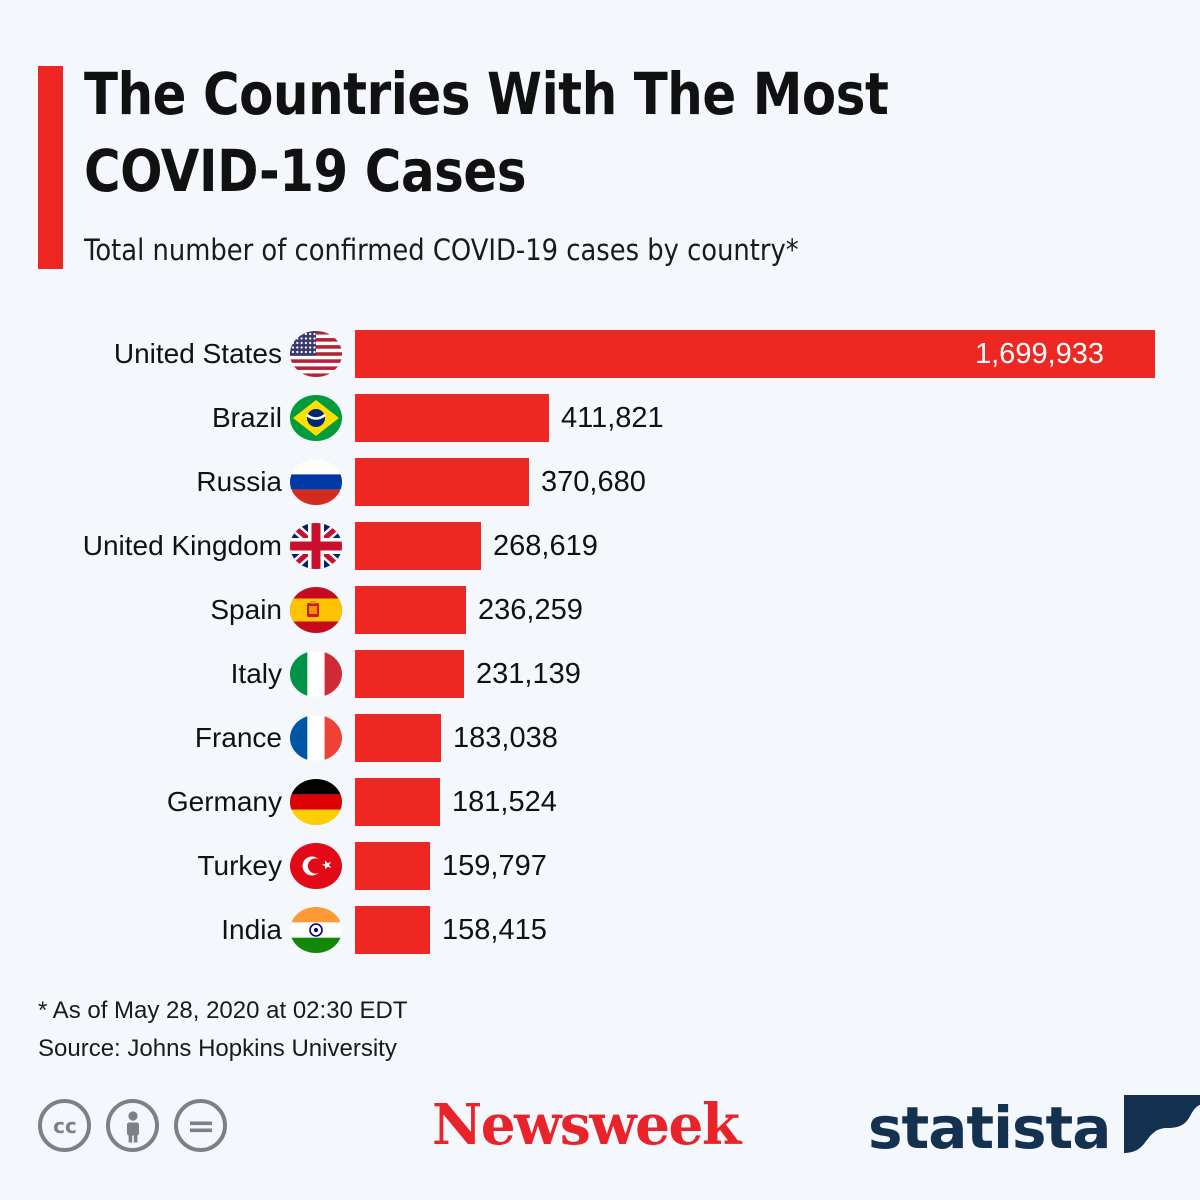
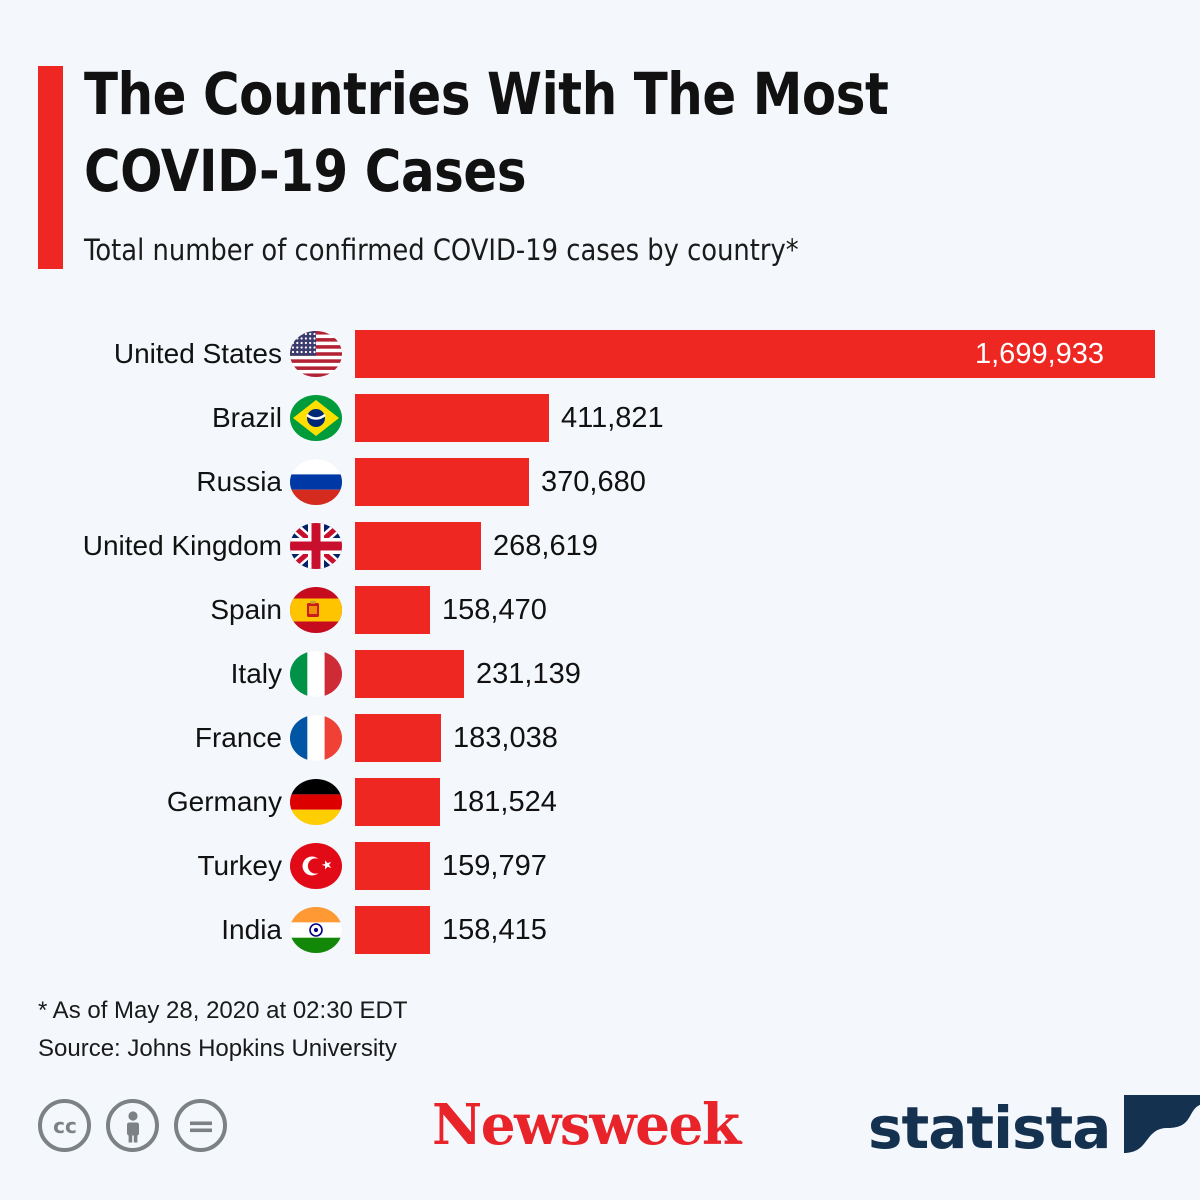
Spain: 236,259 -> 158,470
